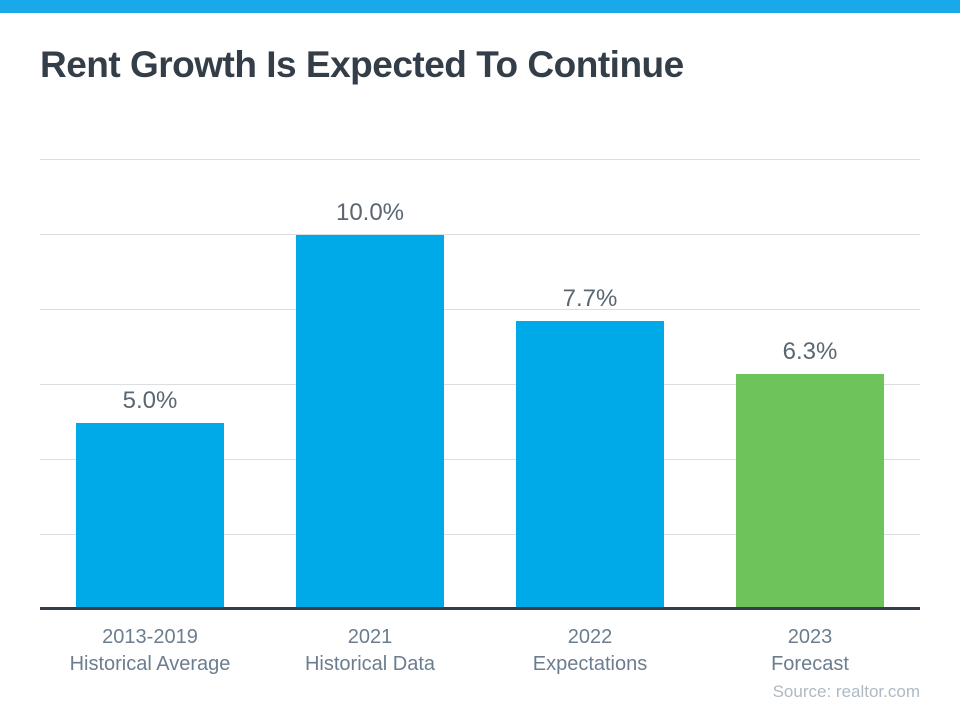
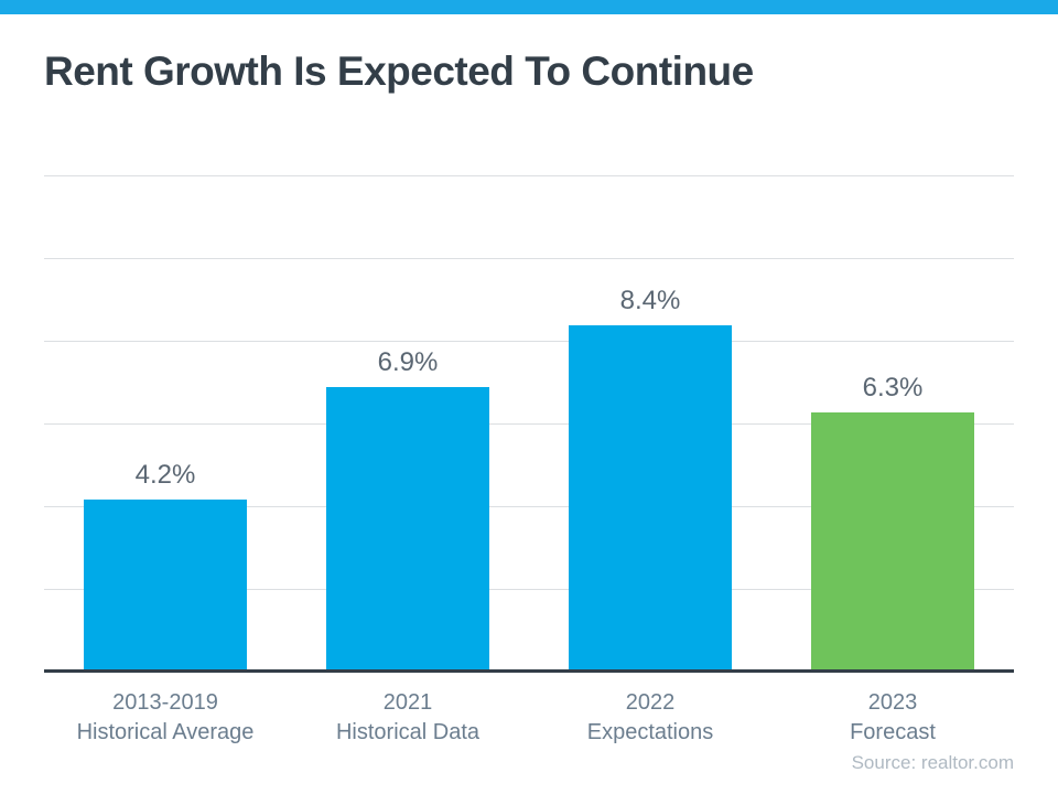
2013-2019 Historical Average: 5.0% -> 4.2%
2021 Historical Data: 10.0% -> 6.9%
2022 Expectations: 7.7% -> 8.4%
